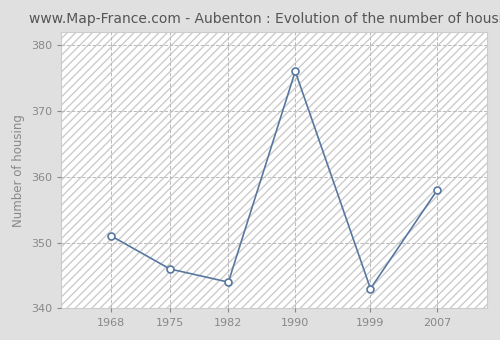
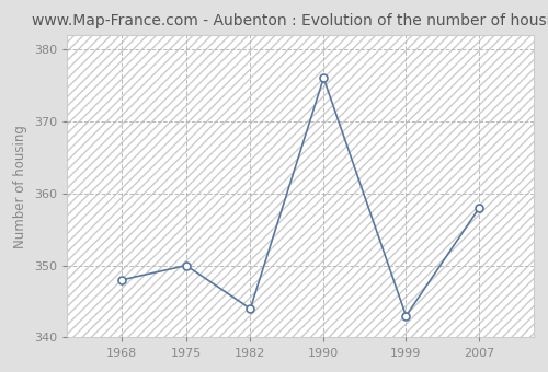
1968: 351 -> 348
1975: 346 -> 350
